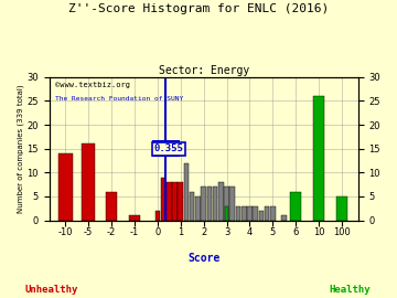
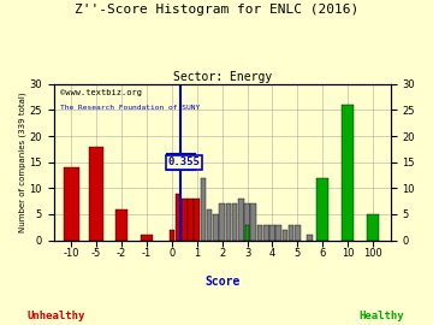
-5: 16 -> 18
6: 6 -> 12
